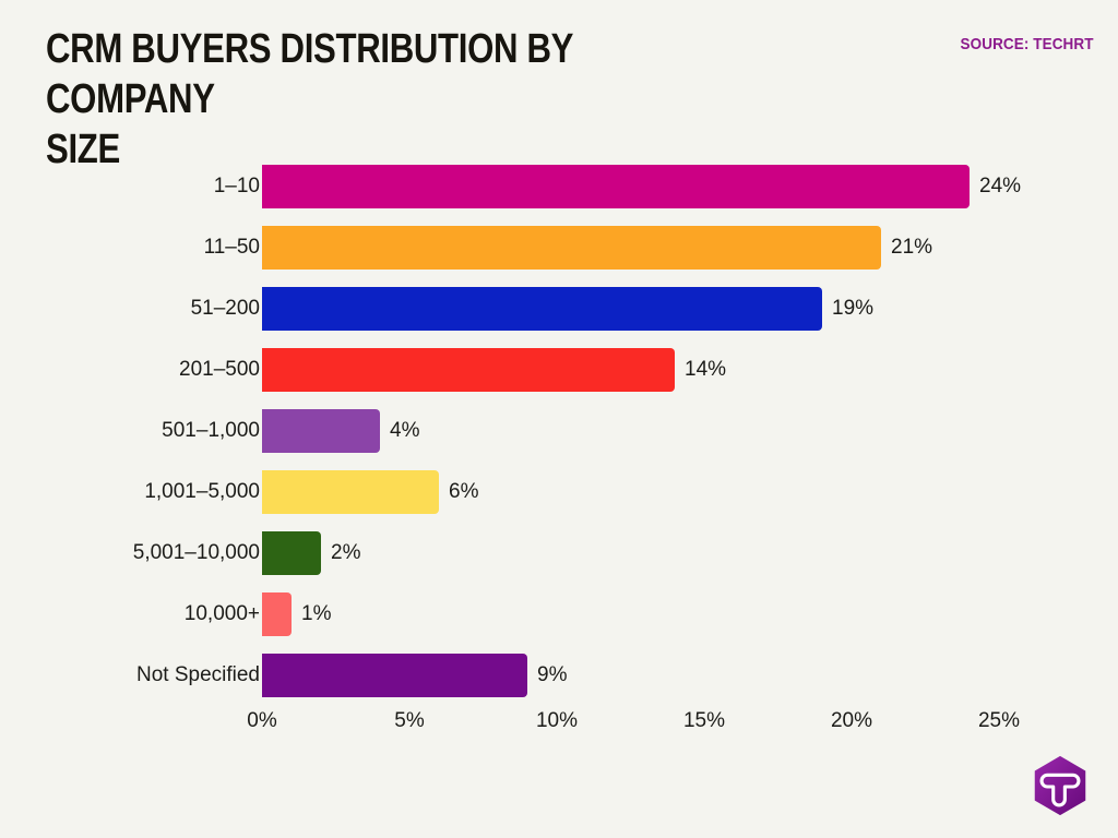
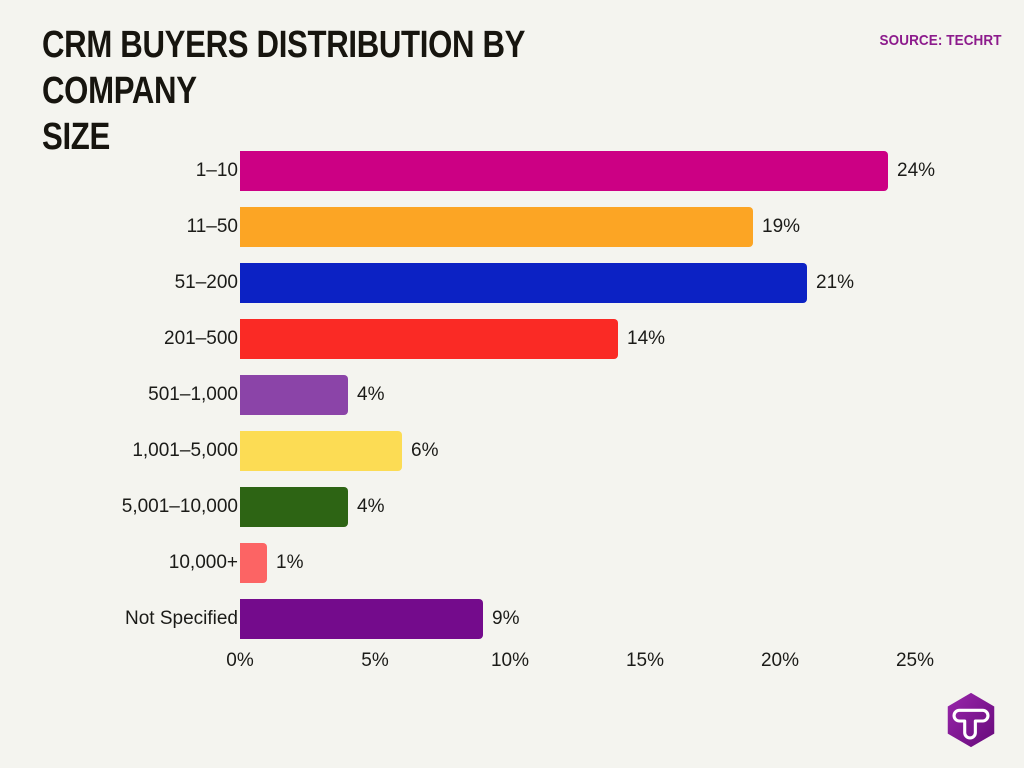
11–50: 21% -> 19%
51–200: 19% -> 21%
5,001–10,000: 2% -> 4%
